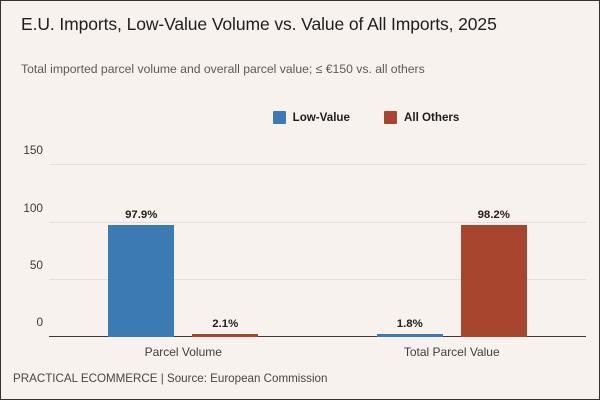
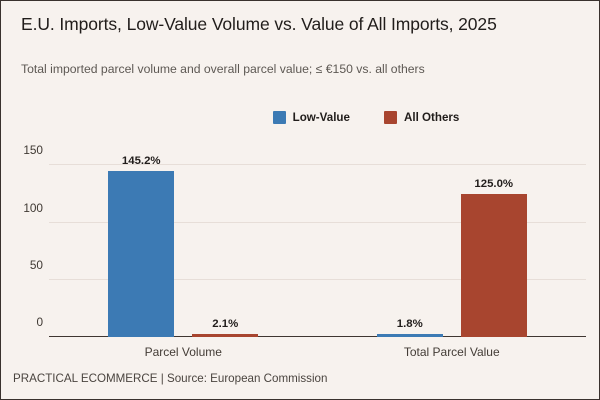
Low-Value/Parcel Volume: 97.9% -> 145.2%
All Others/Total Parcel Value: 98.2% -> 125.0%
